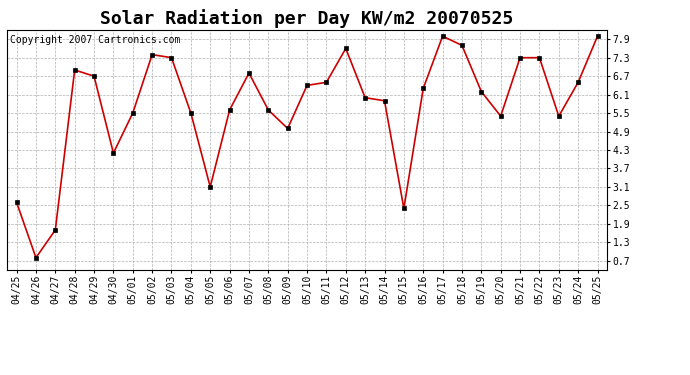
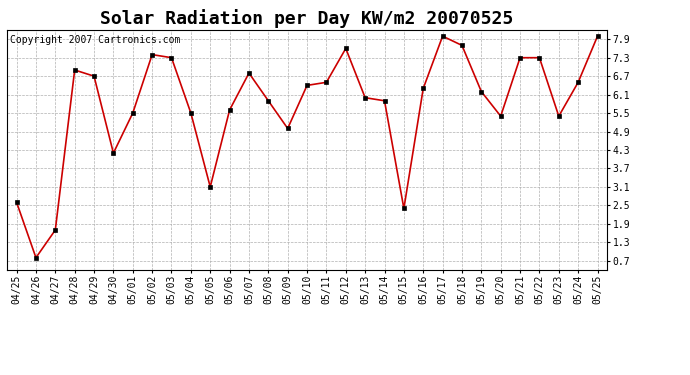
05/08: 5.6 -> 5.9
